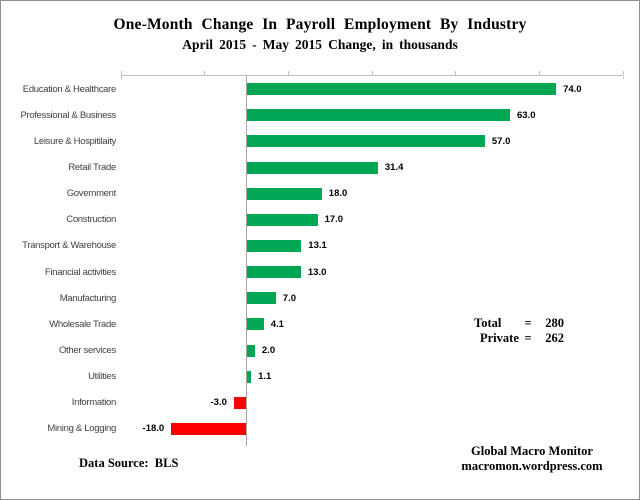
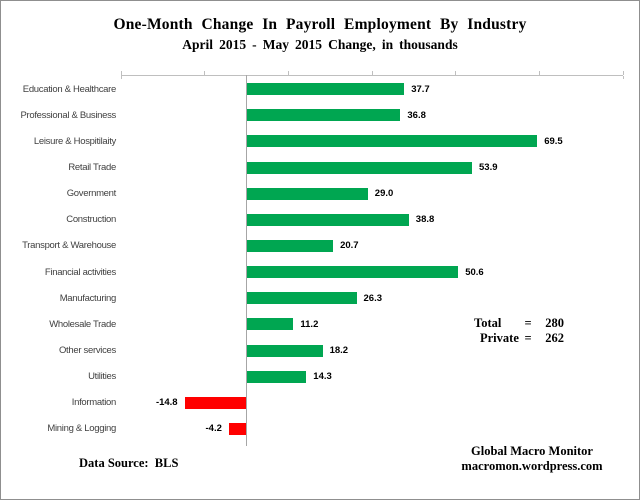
Education & Healthcare: 74.0 -> 37.7
Professional & Business: 63.0 -> 36.8
Leisure & Hospitilaity: 57.0 -> 69.5
Retail Trade: 31.4 -> 53.9
Government: 18.0 -> 29.0
Construction: 17.0 -> 38.8
Transport & Warehouse: 13.1 -> 20.7
Financial activities: 13.0 -> 50.6
Manufacturing: 7.0 -> 26.3
Wholesale Trade: 4.1 -> 11.2
Other services: 2.0 -> 18.2
Utilities: 1.1 -> 14.3
Information: -3.0 -> -14.8
Mining & Logging: -18.0 -> -4.2
